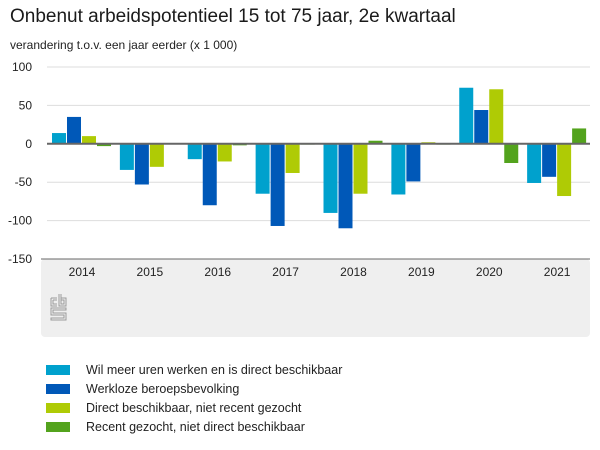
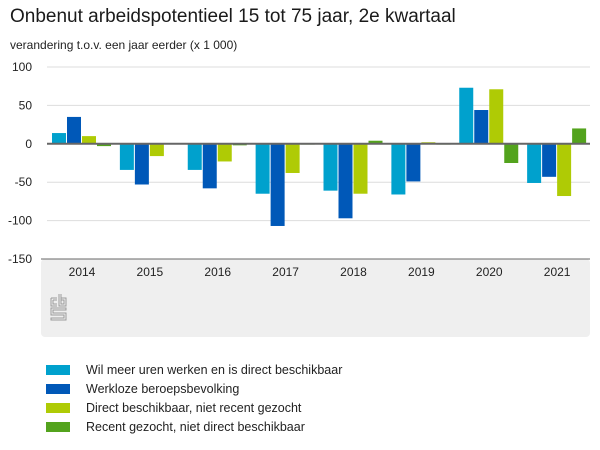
Direct beschikbaar, niet recent gezocht/2015: -30 -> -20
Wil meer uren werken en is direct beschikbaar/2016: -20 -> -30
Werkloze beroepsbevolking/2016: -80 -> -60
Wil meer uren werken en is direct beschikbaar/2018: -90 -> -60
Werkloze beroepsbevolking/2018: -110 -> -100
